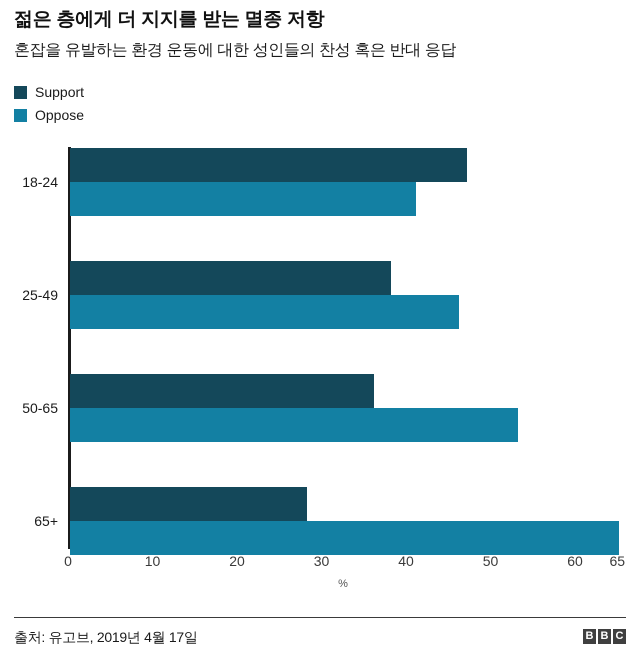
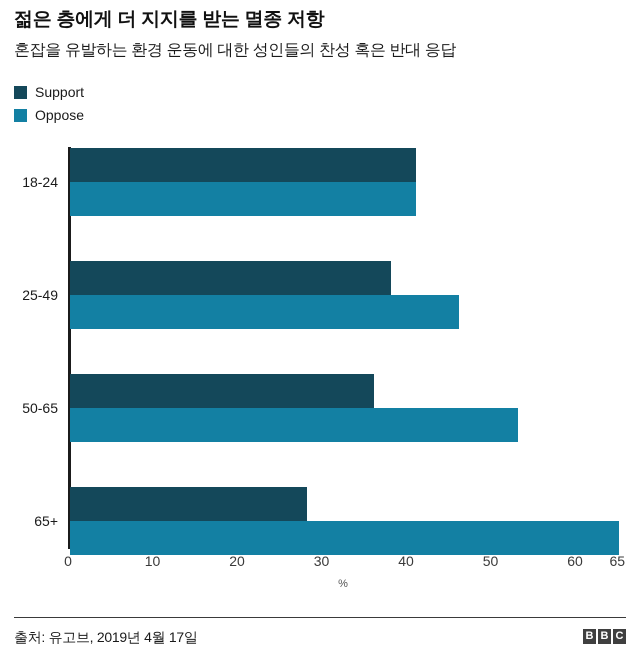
Support/18-24: 47 -> 41
